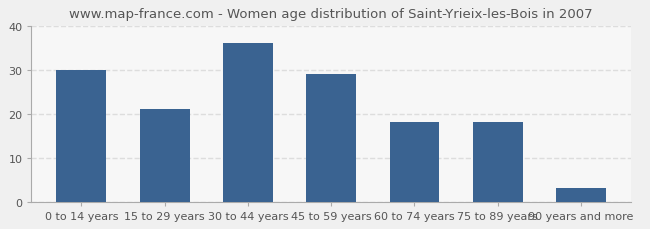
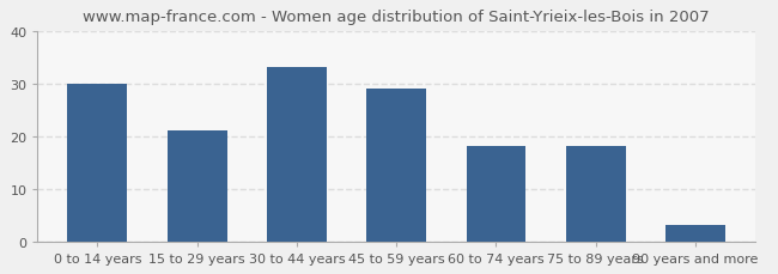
30 to 44 years: 36 -> 33
